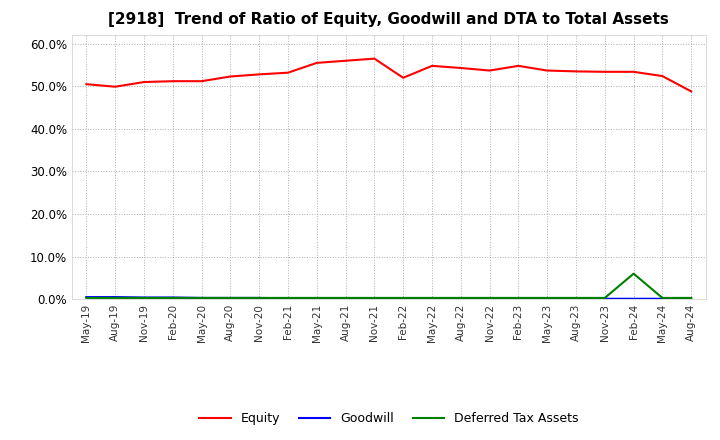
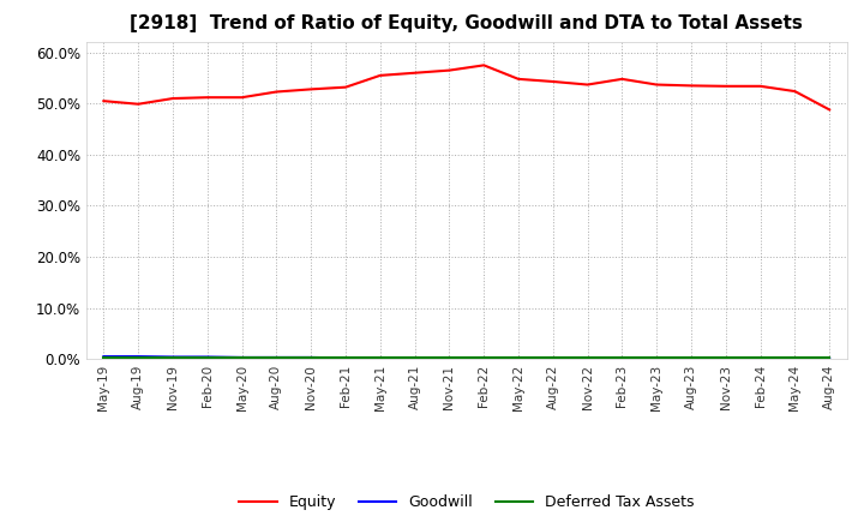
Equity/Feb-22: 52.0% -> 57.5%
Deferred Tax Assets/Feb-24: 6.0% -> 0.3%
